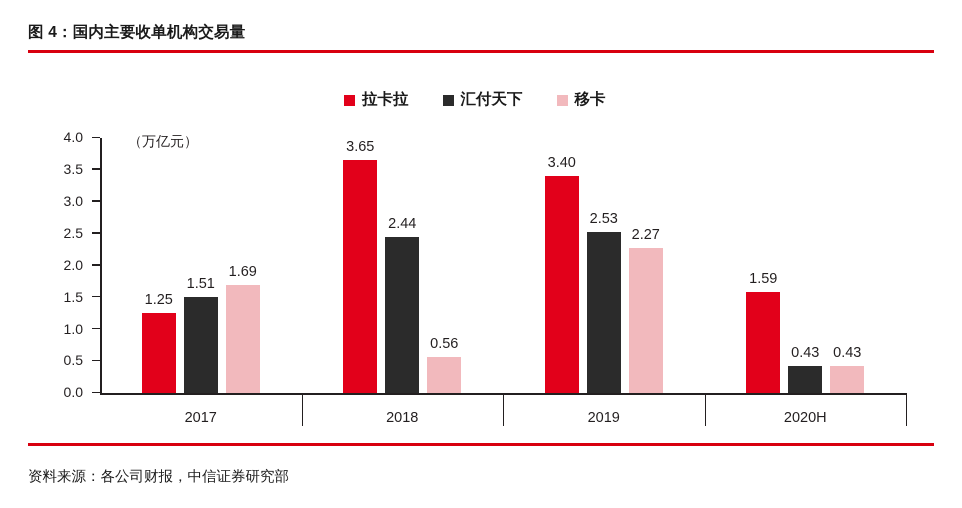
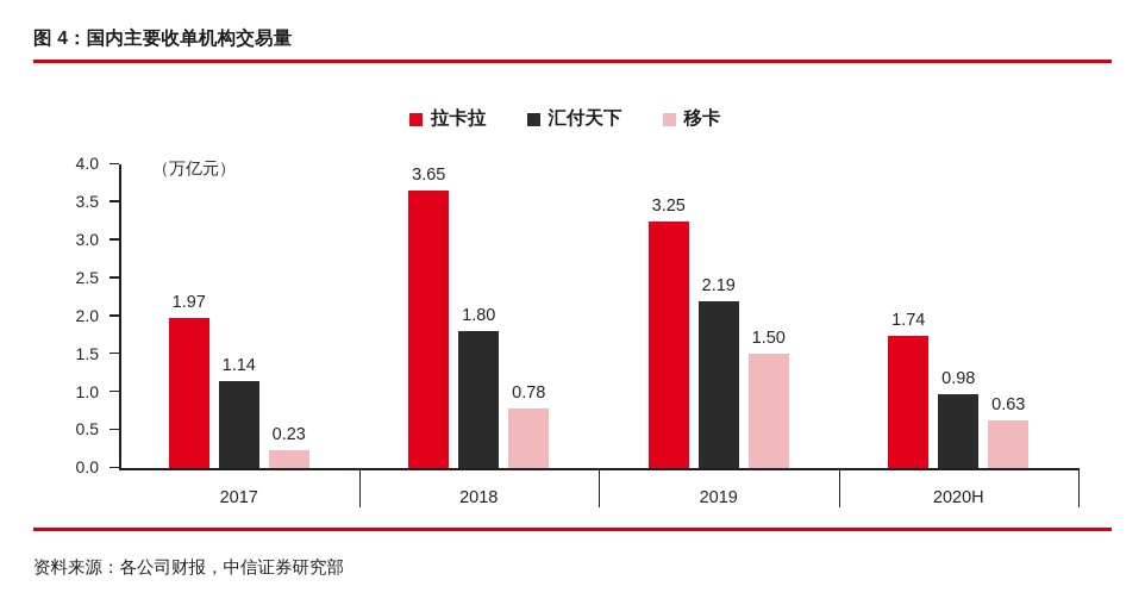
拉卡拉/2017: 1.25 -> 1.97
汇付天下/2017: 1.51 -> 1.14
移卡/2017: 1.69 -> 0.23
汇付天下/2018: 2.44 -> 1.80
移卡/2018: 0.56 -> 0.78
拉卡拉/2019: 3.40 -> 3.25
汇付天下/2019: 2.53 -> 2.19
移卡/2019: 2.27 -> 1.50
拉卡拉/2020H: 1.59 -> 1.74
汇付天下/2020H: 0.43 -> 0.98
移卡/2020H: 0.43 -> 0.63
